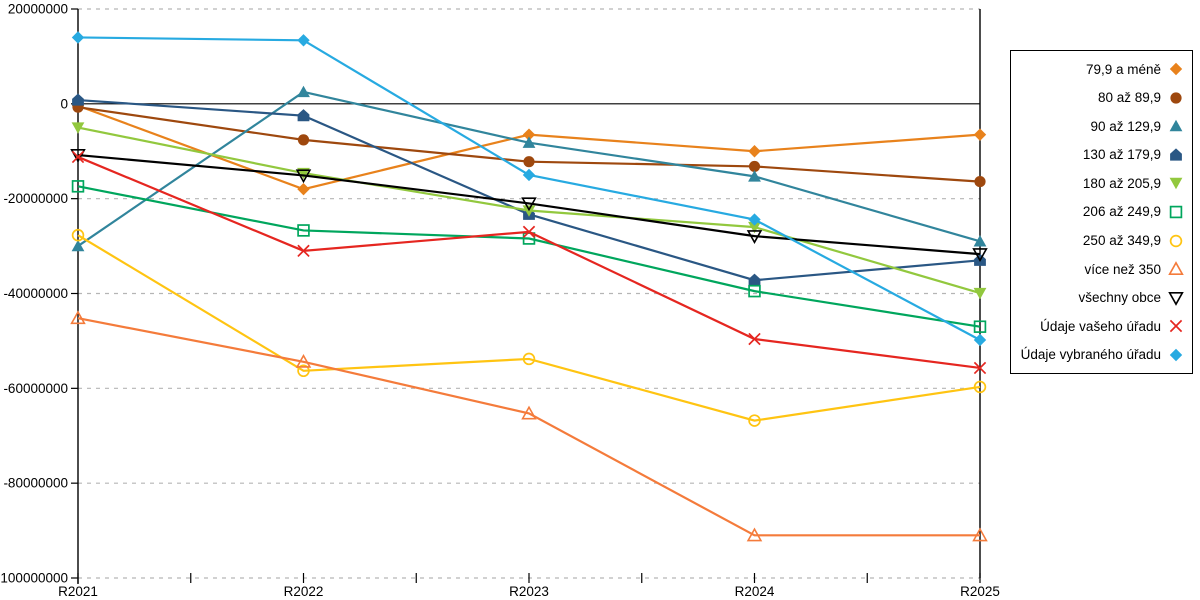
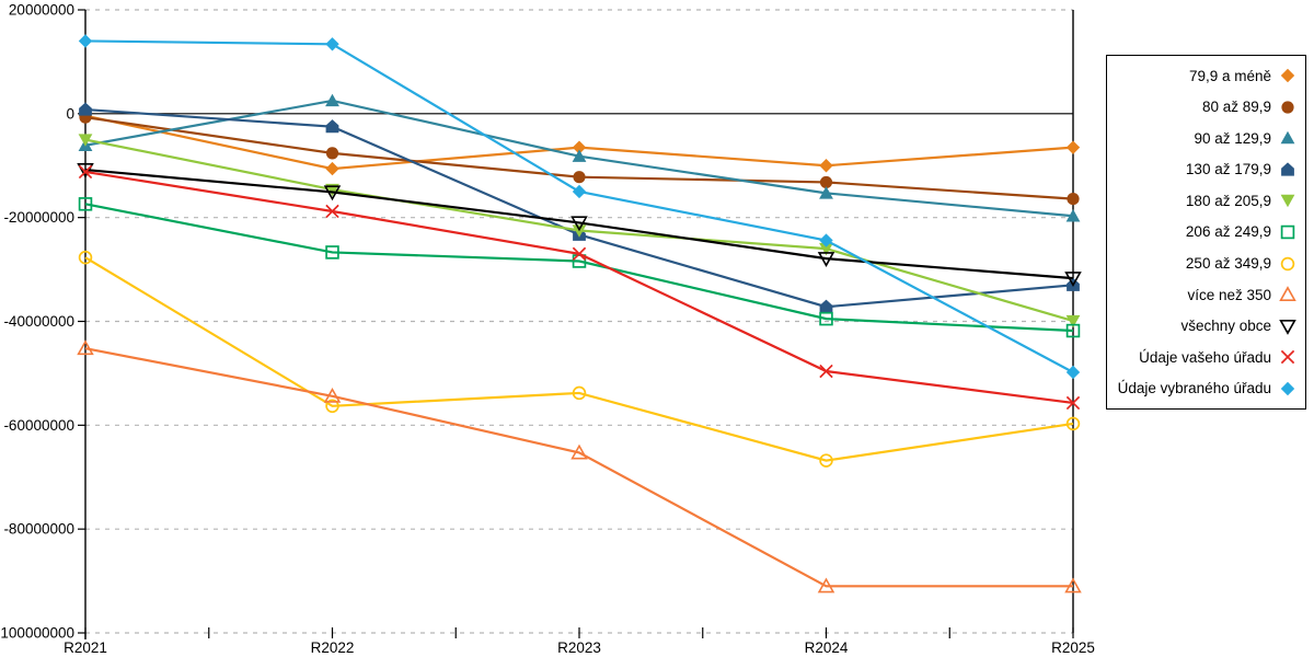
90 až 129,9/R2021: -30000000 -> -6000000
79,9 a méně/R2022: -18000000 -> -11000000
Údaje vašeho úřadu/R2022: -31000000 -> -19000000
90 až 129,9/R2025: -29000000 -> -20000000
206 až 249,9/R2025: -47000000 -> -42000000
